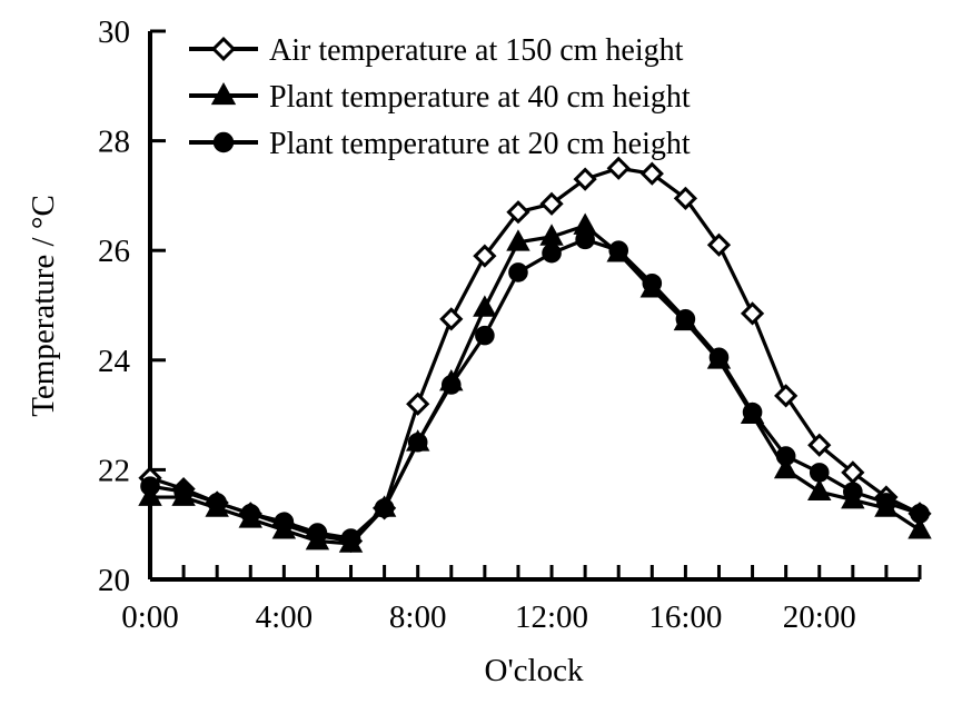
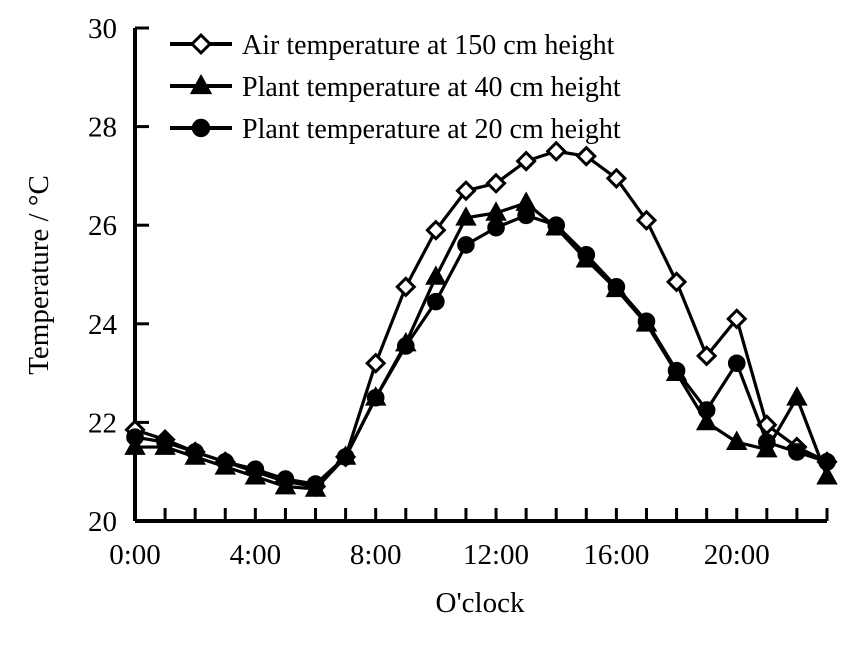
Air temperature at 150 cm height/20: 22.4 -> 24.1
Plant temperature at 20 cm height/20: 21.9 -> 23.2
Plant temperature at 40 cm height/22: 21.3 -> 22.5
